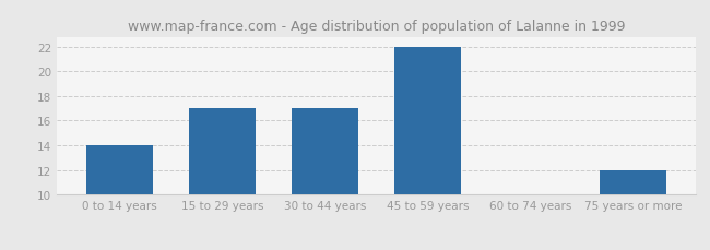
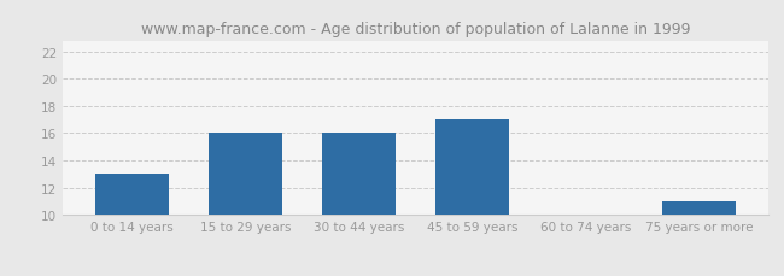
0 to 14 years: 14.0 -> 13.0
15 to 29 years: 17.0 -> 16.0
30 to 44 years: 17.0 -> 16.0
45 to 59 years: 22.0 -> 17.0
75 years or more: 12.0 -> 11.0
